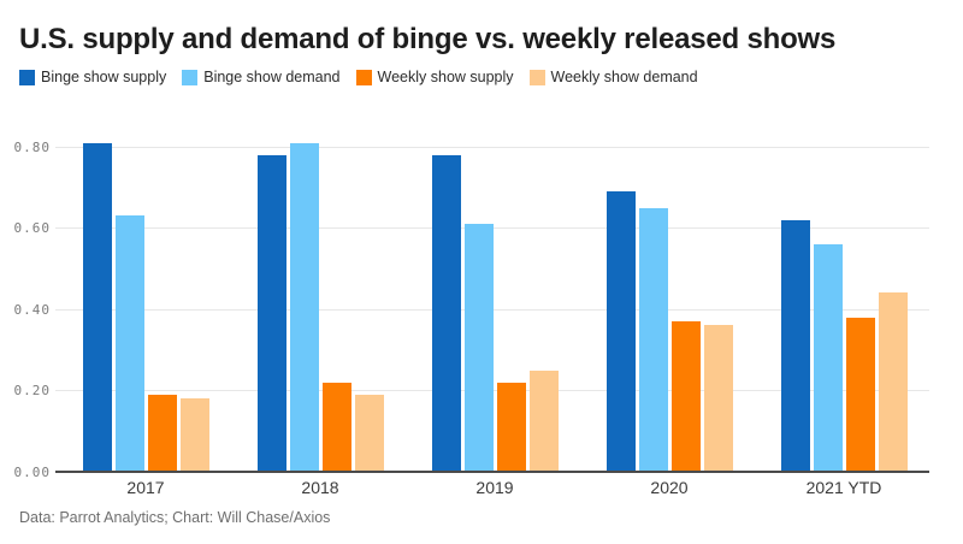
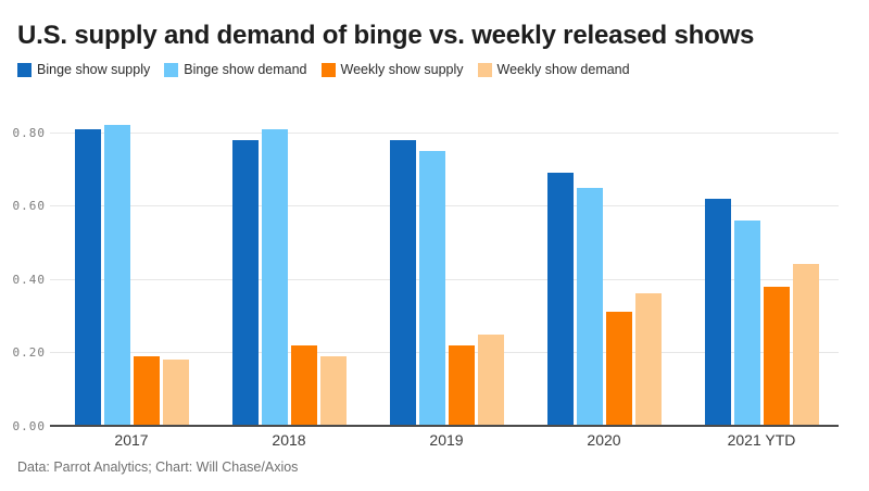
Binge show demand/2017: 0.63 -> 0.82
Binge show demand/2019: 0.61 -> 0.75
Weekly show supply/2020: 0.37 -> 0.31
